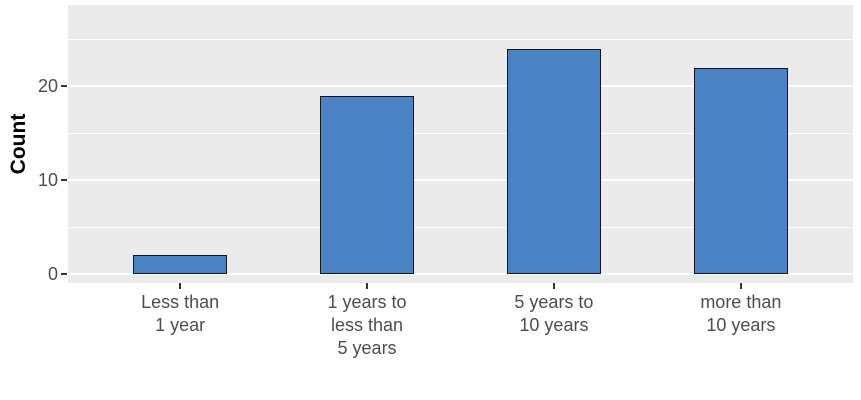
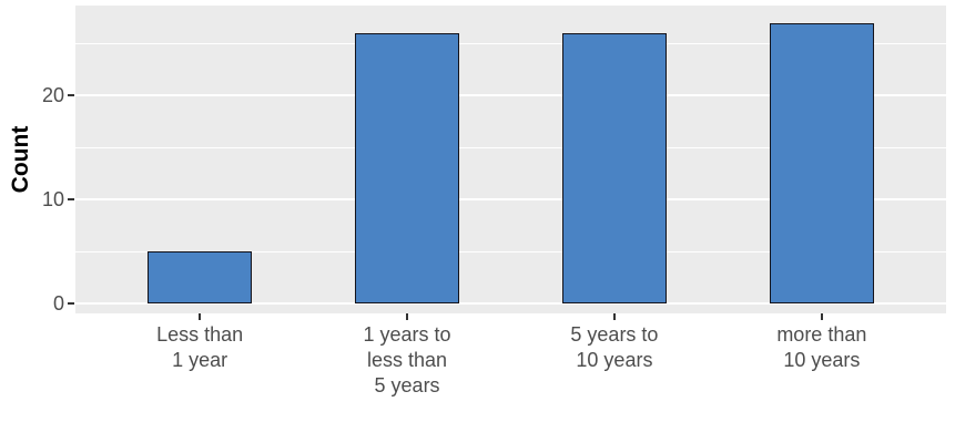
Less than 1 year: 2 -> 5
1 years to less than 5 years: 19 -> 26
5 years to 10 years: 24 -> 26
more than 10 years: 22 -> 27
